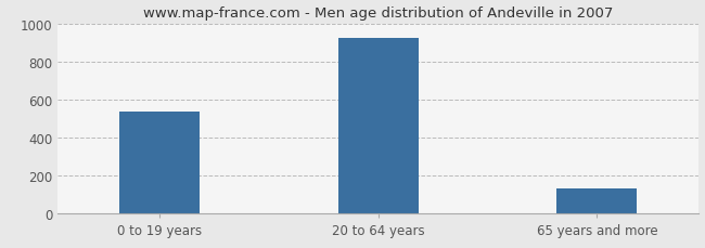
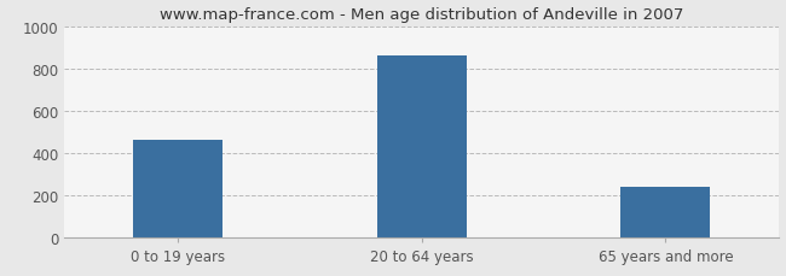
0 to 19 years: 540 -> 460
20 to 64 years: 920 -> 860
65 years and more: 130 -> 240
